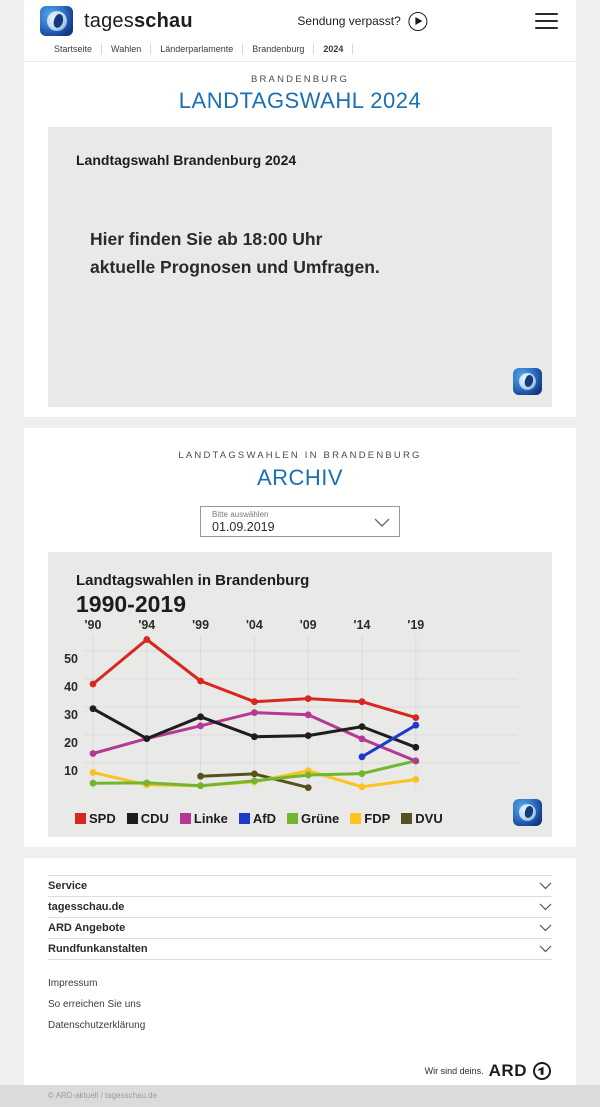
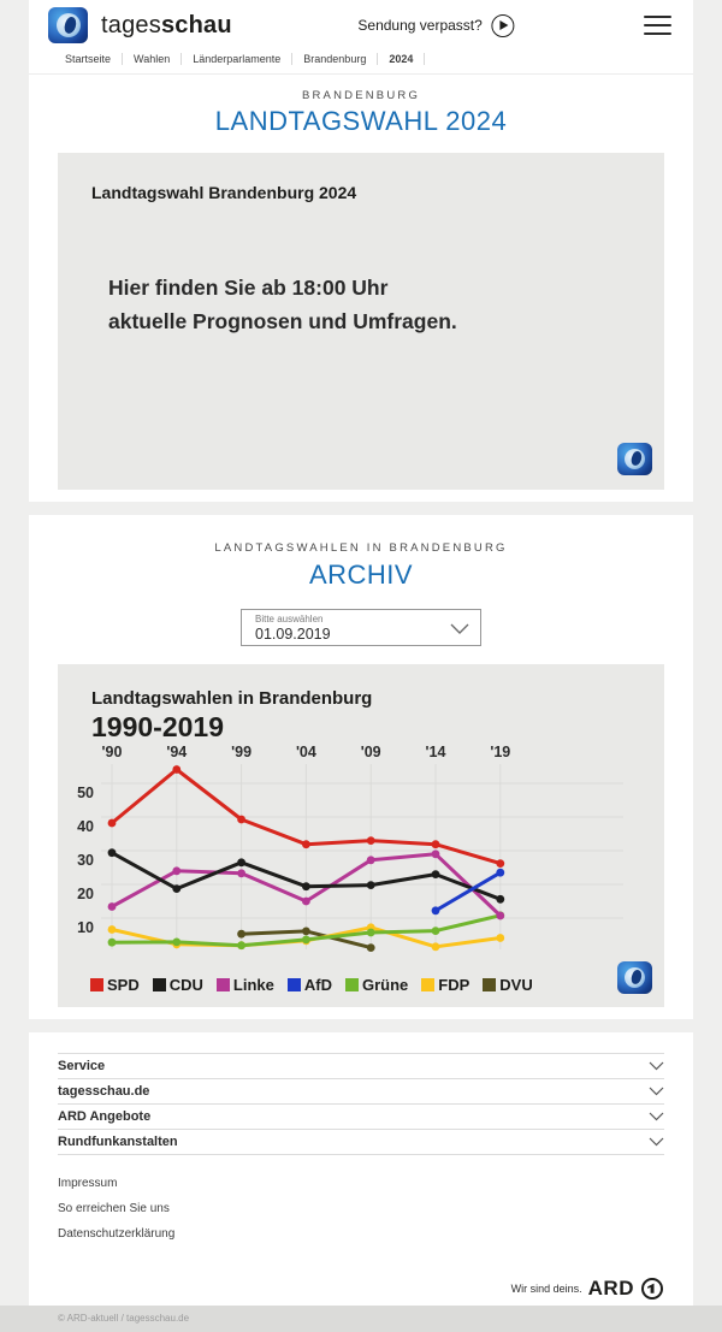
Linke/'94: 19 -> 24
Linke/'04: 28 -> 15
Linke/'14: 19 -> 29
